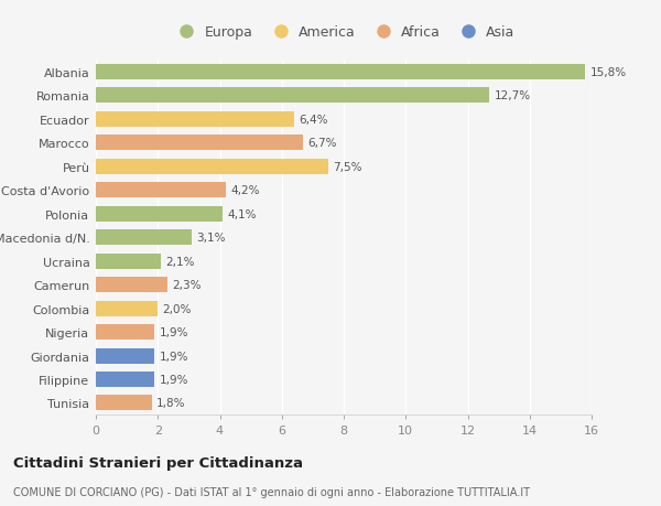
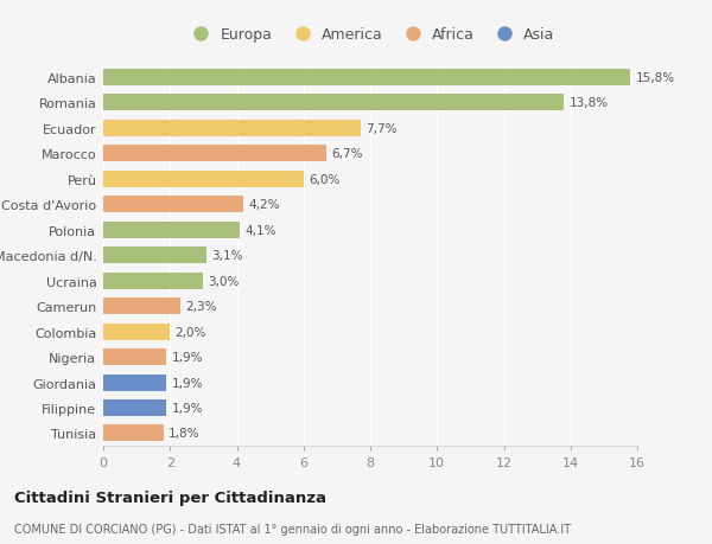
Romania: 12,7% -> 13,8%
Ecuador: 6,4% -> 7,7%
Perù: 7,5% -> 6,0%
Ucraina: 2,1% -> 3,0%
